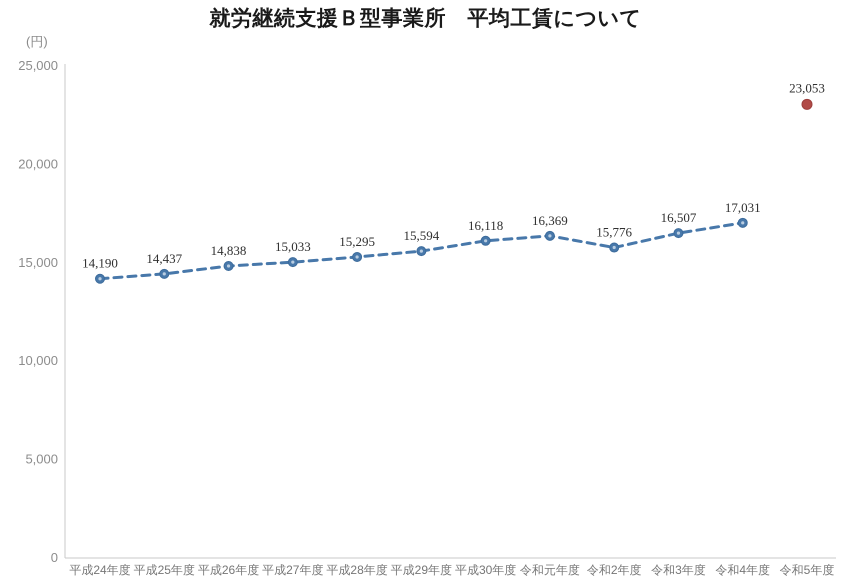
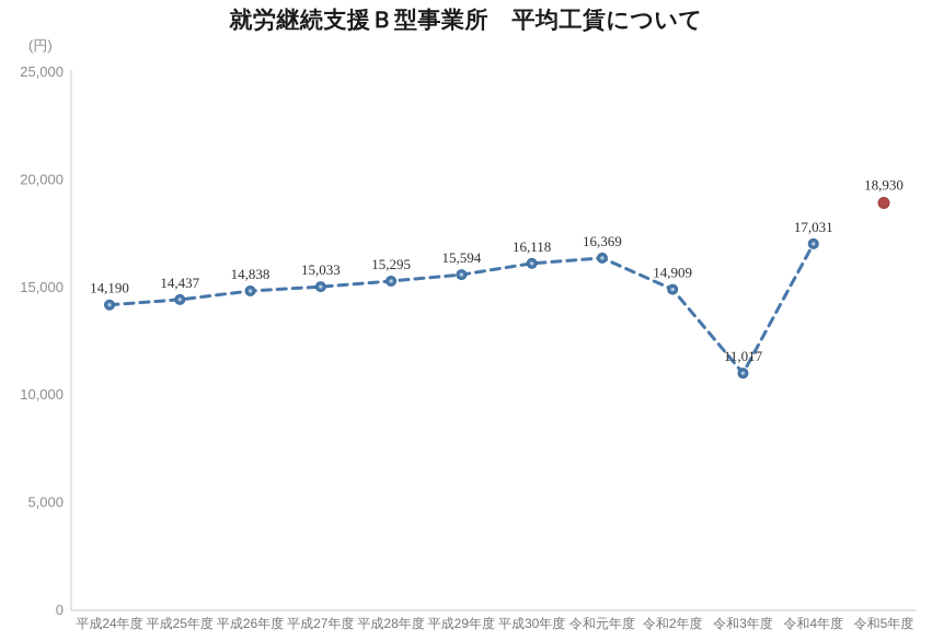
令和2年度: 15,776 -> 14,909
令和3年度: 16,507 -> 11,017
令和5年度: 23,053 -> 18,930
